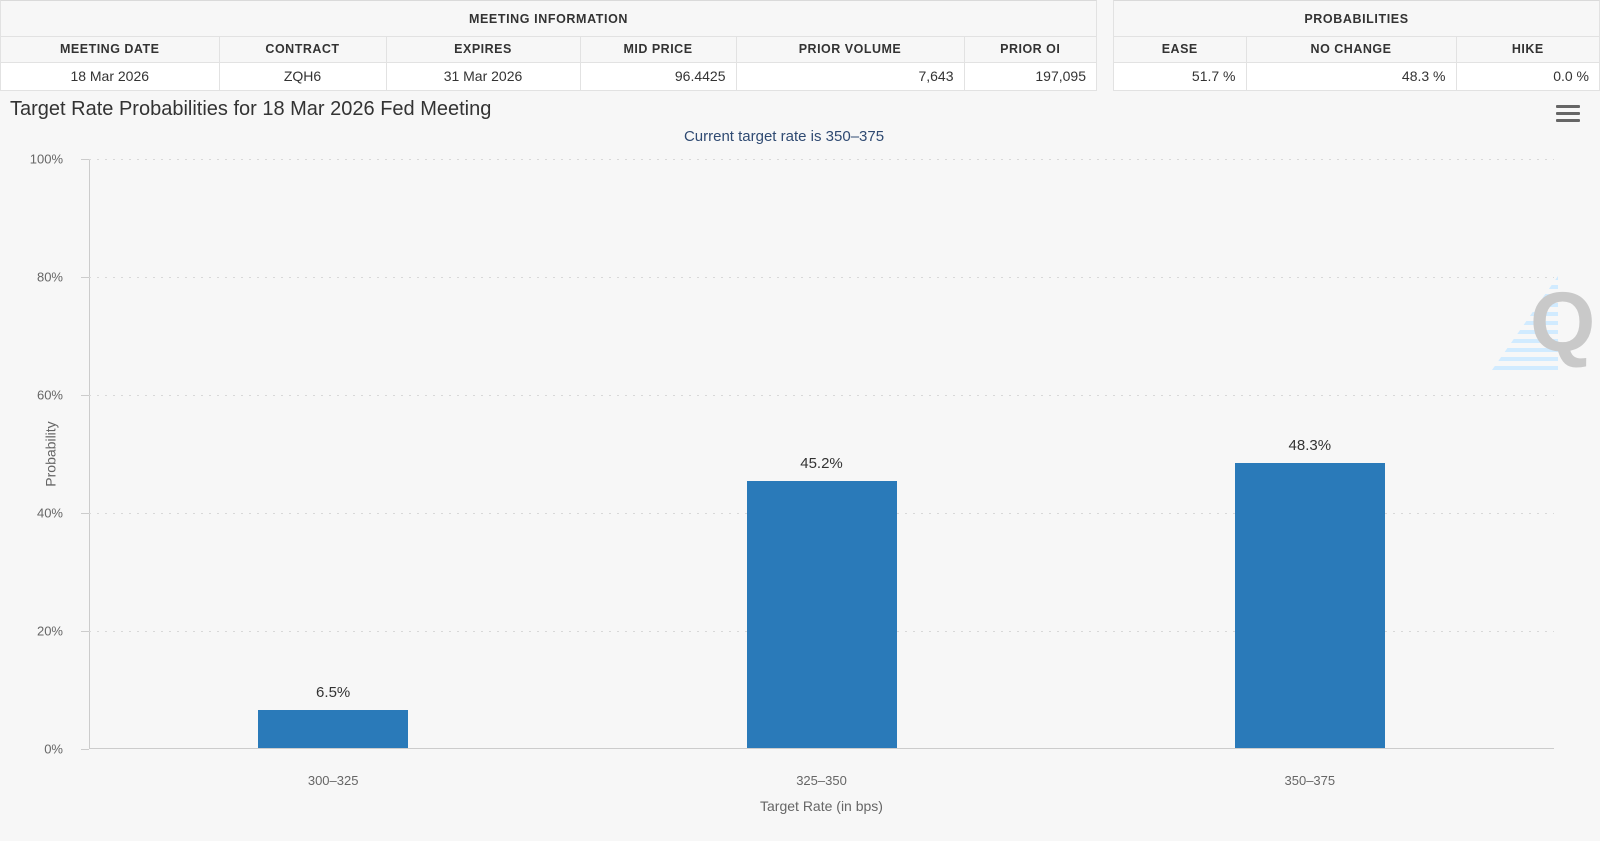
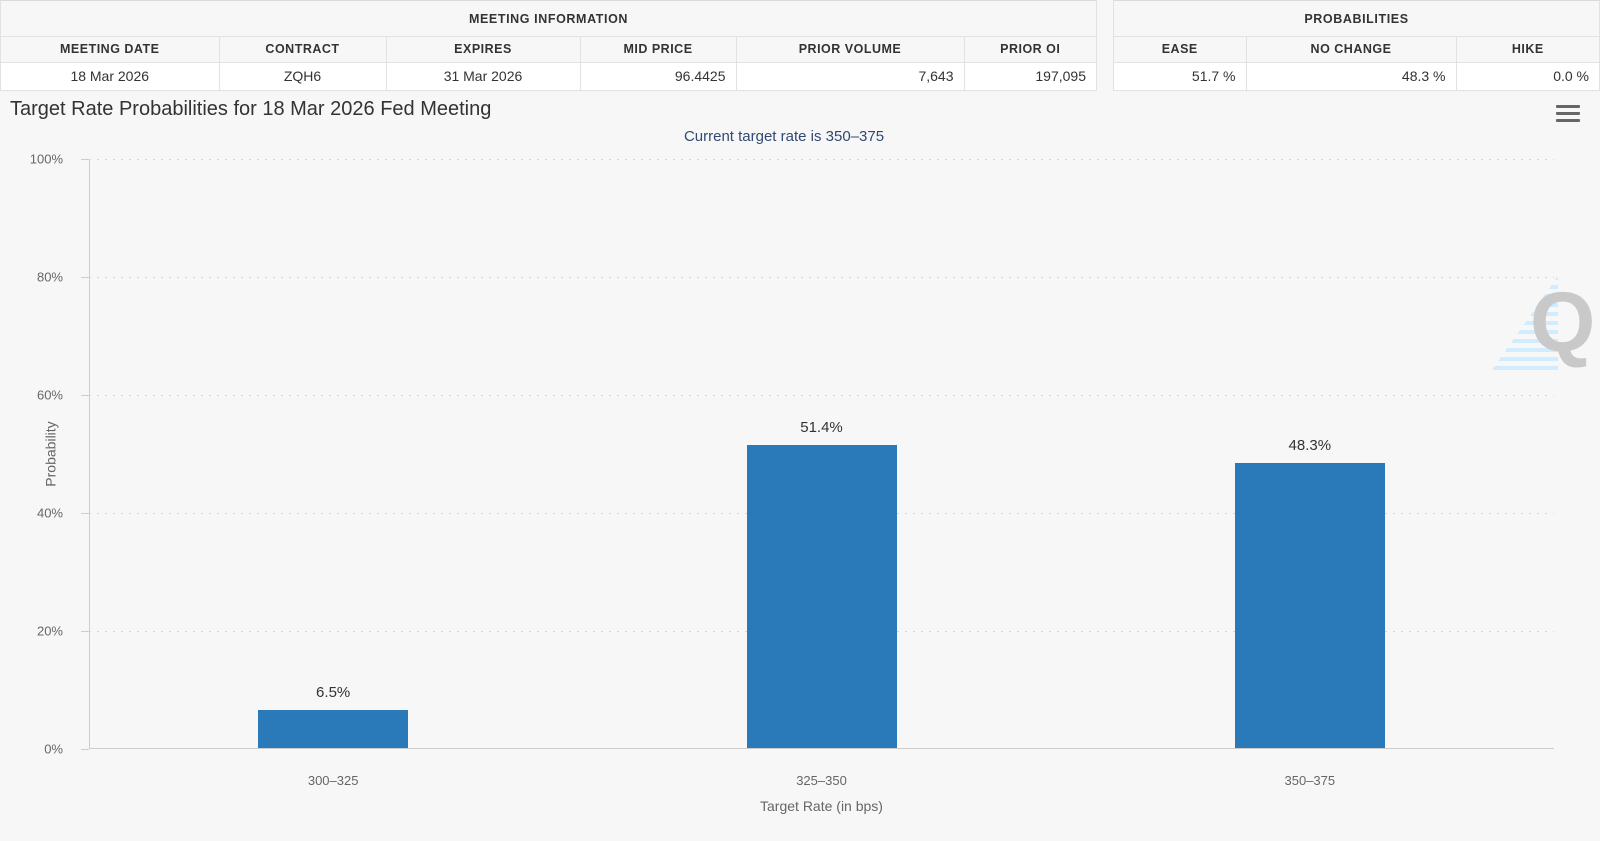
325–350: 45.2% -> 51.4%
